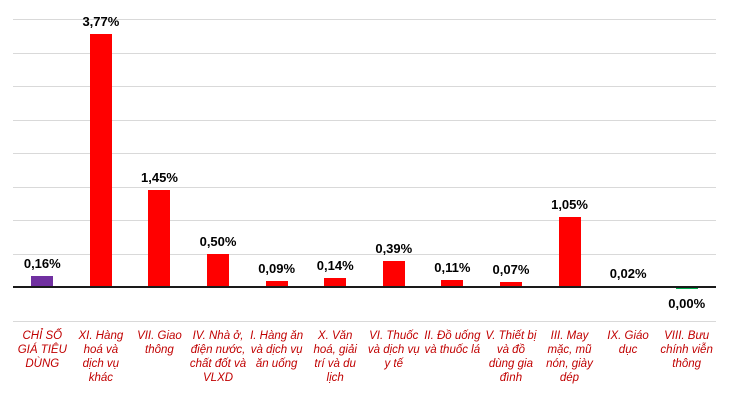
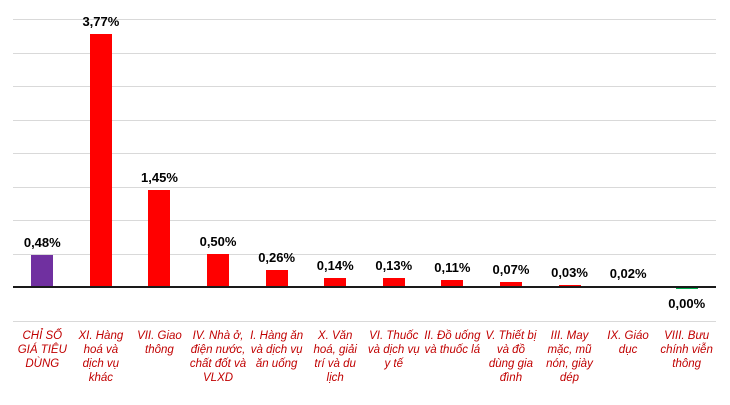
CHỈ SỐ GIÁ TIÊU DÙNG: 0,16% -> 0,48%
I. Hàng ăn và dịch vụ ăn uống: 0,09% -> 0,26%
VI. Thuốc và dịch vụ y tế: 0,39% -> 0,13%
III. May mặc, mũ nón, giày dép: 1,05% -> 0,03%
